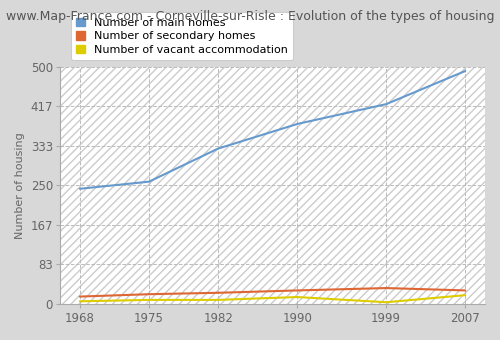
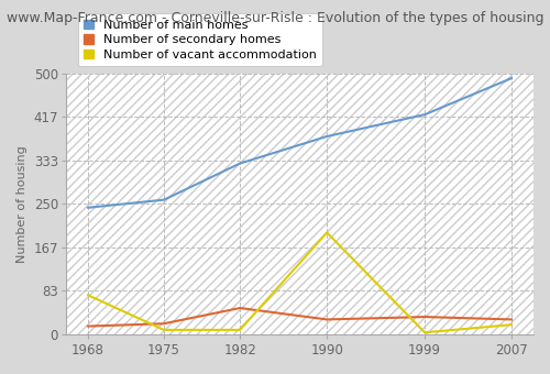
Number of vacant accommodation/1968: 5 -> 75
Number of secondary homes/1982: 23 -> 50
Number of vacant accommodation/1990: 14 -> 195
